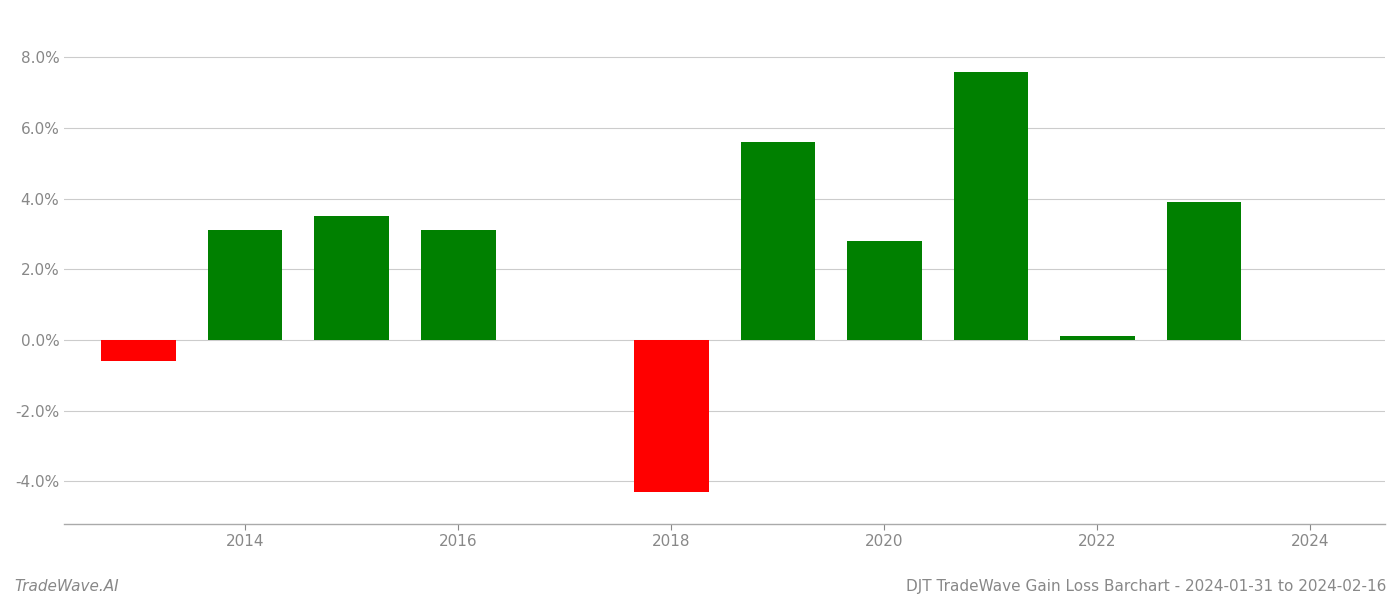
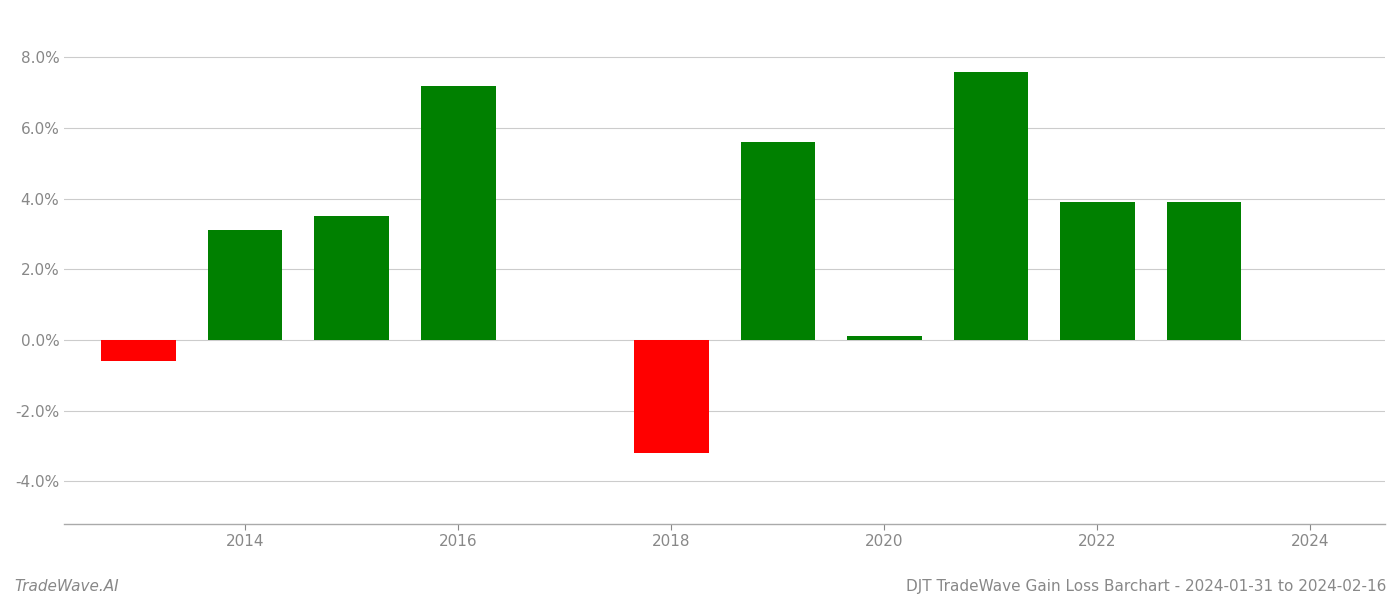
2016: 3.1% -> 7.2%
2018: -4.3% -> -3.2%
2020: 2.8% -> 0.1%
2022: 0.1% -> 3.9%
